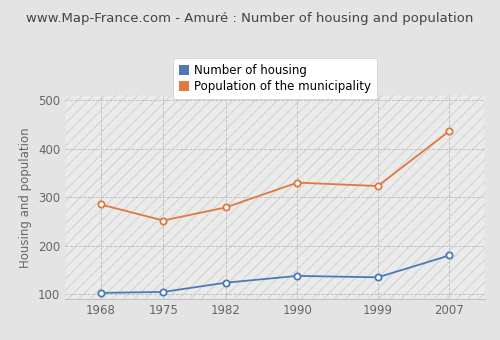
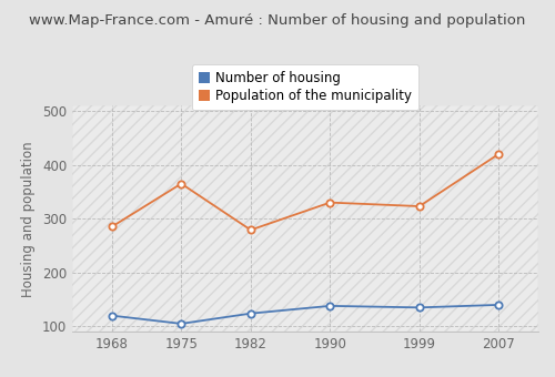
Number of housing/1968: 103 -> 120
Population of the municipality/1975: 252 -> 365
Number of housing/2007: 180 -> 140
Population of the municipality/2007: 436 -> 420
